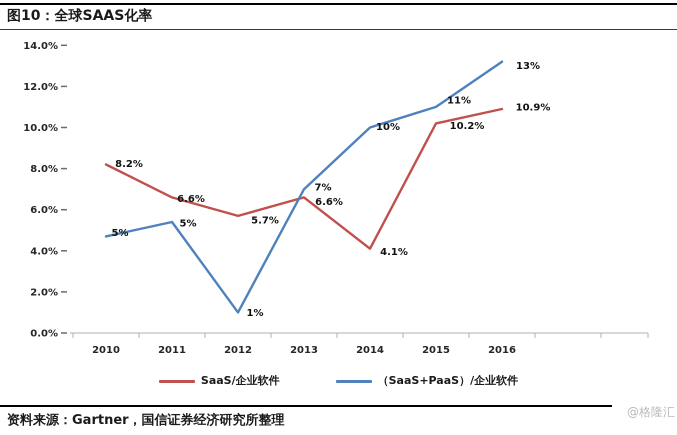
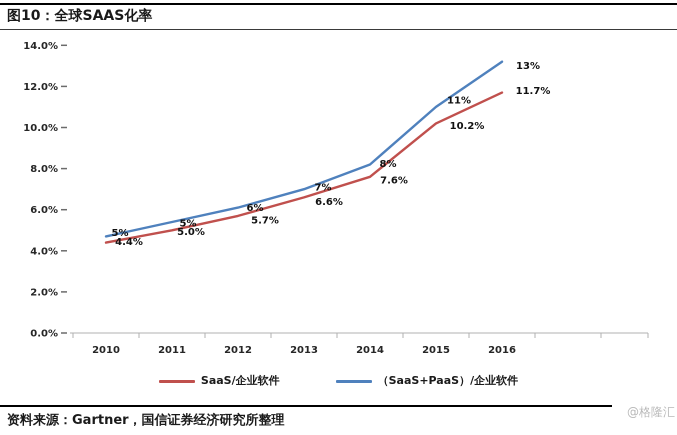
SaaS/企业软件/2010: 8.2% -> 4.4%
SaaS/企业软件/2011: 6.6% -> 5.0%
（SaaS+PaaS）/企业软件/2012: 1% -> 6%
SaaS/企业软件/2014: 4.1% -> 7.6%
（SaaS+PaaS）/企业软件/2014: 10% -> 8%
SaaS/企业软件/2016: 10.9% -> 11.7%
